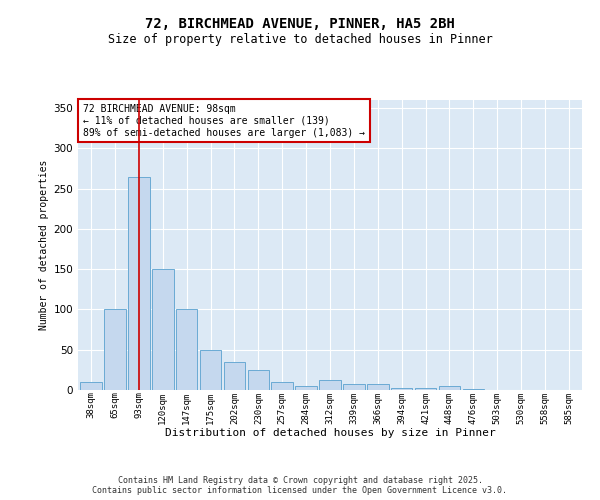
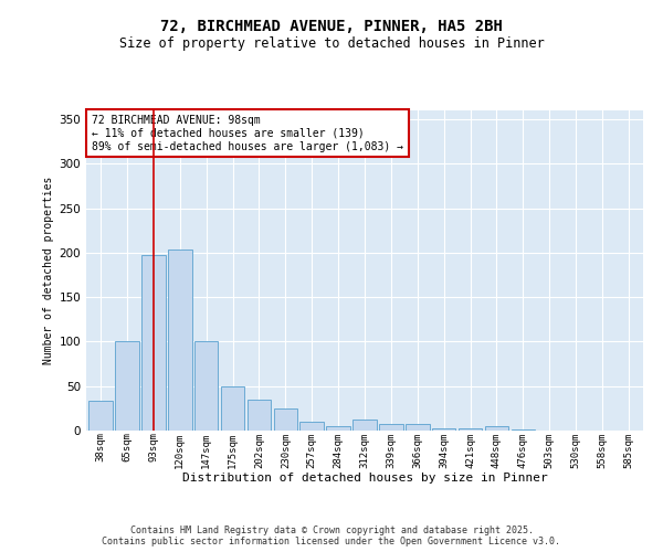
38sqm: 10 -> 34
93sqm: 265 -> 198
120sqm: 150 -> 204
